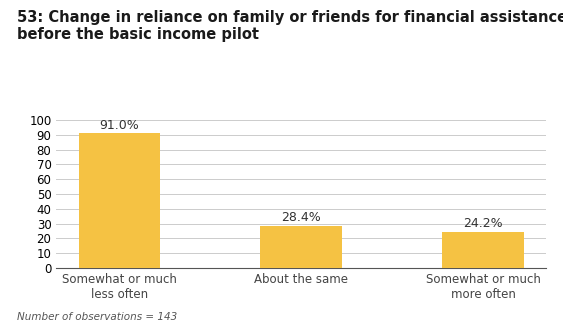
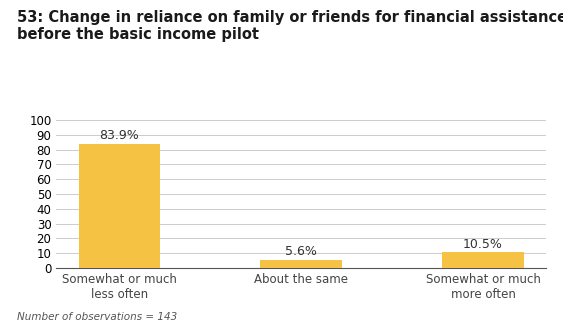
Somewhat or much less often: 91.0% -> 83.9%
About the same: 28.4% -> 5.6%
Somewhat or much more often: 24.2% -> 10.5%
